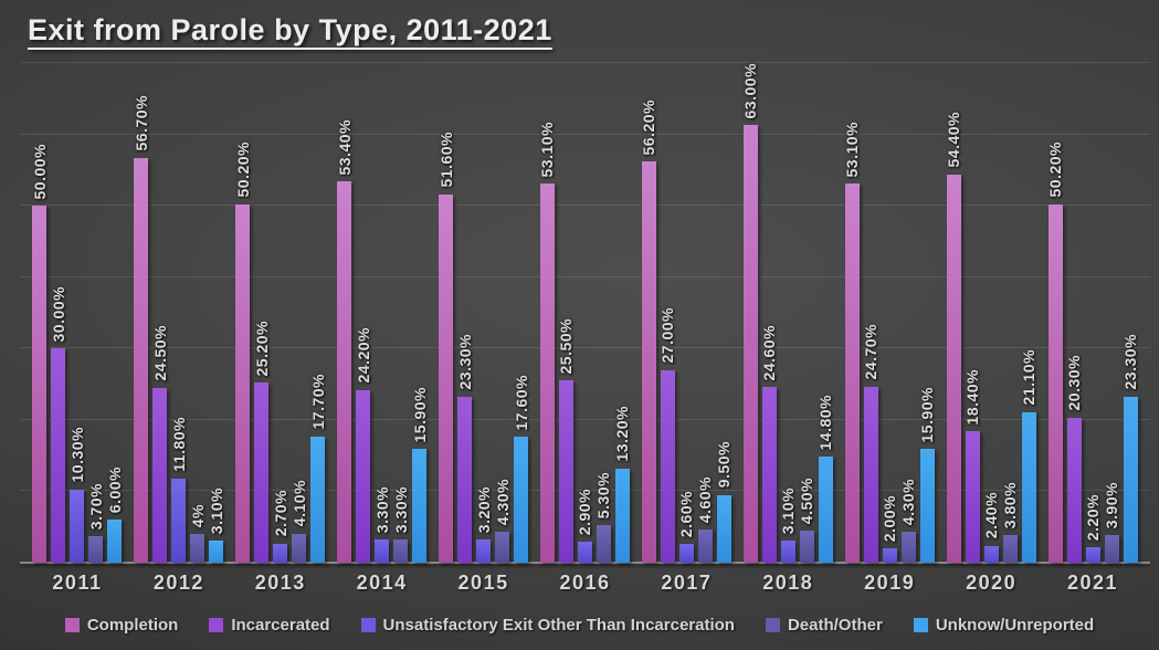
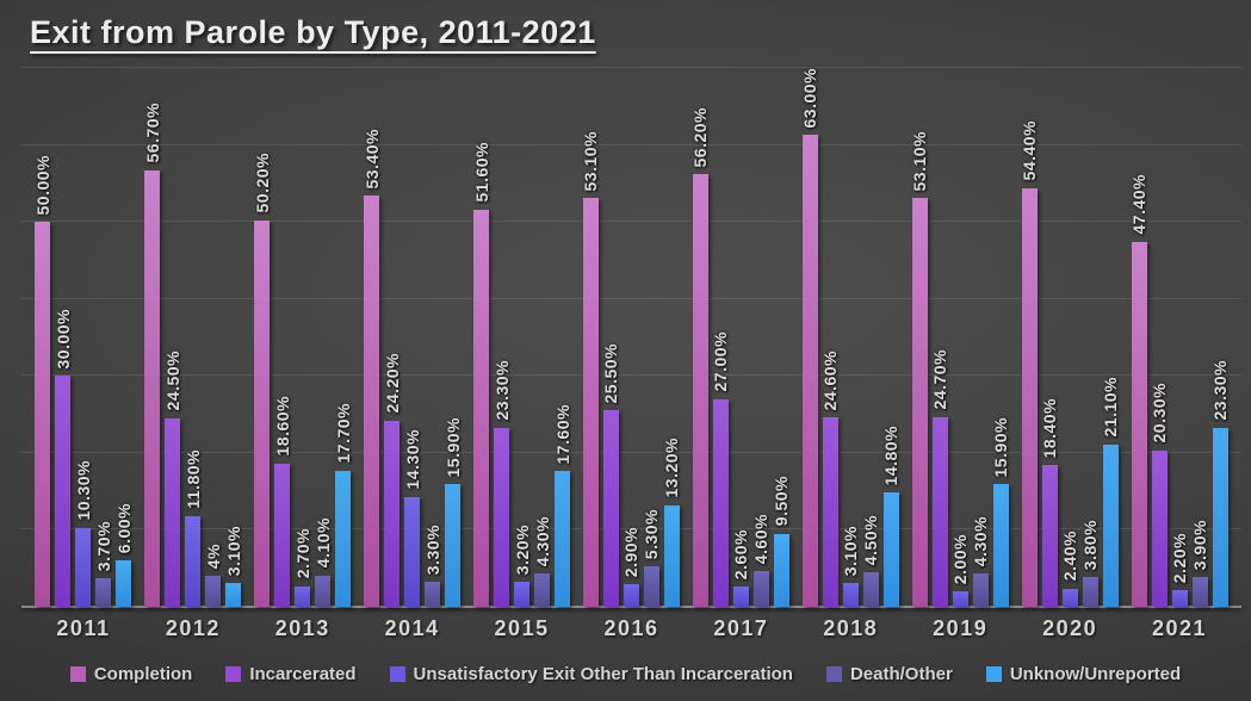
Incarcerated/2013: 25.20% -> 18.60%
Unsatisfactory Exit Other Than Incarceration/2014: 3.30% -> 14.30%
Completion/2021: 50.20% -> 47.40%
